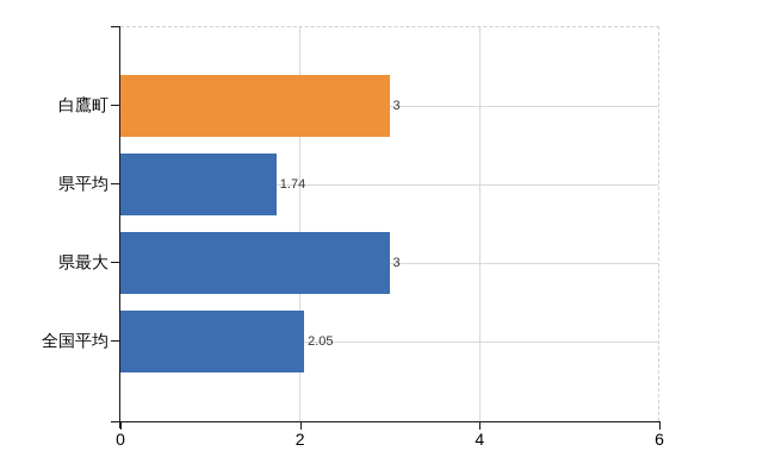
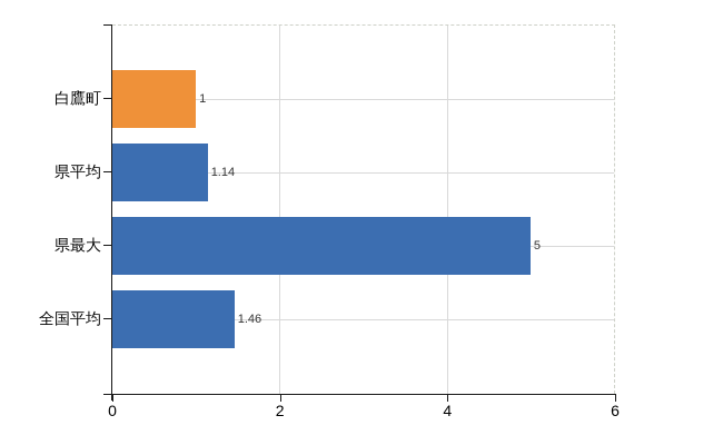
白鷹町: 3 -> 1
県平均: 1.74 -> 1.14
県最大: 3 -> 5
全国平均: 2.05 -> 1.46
